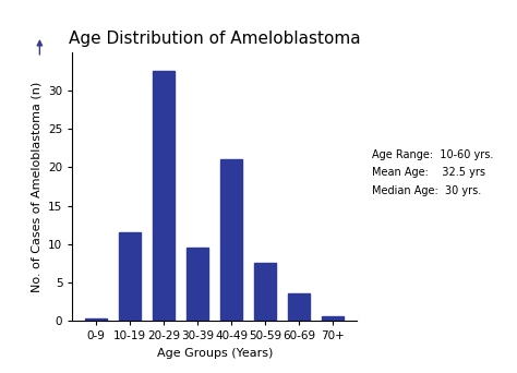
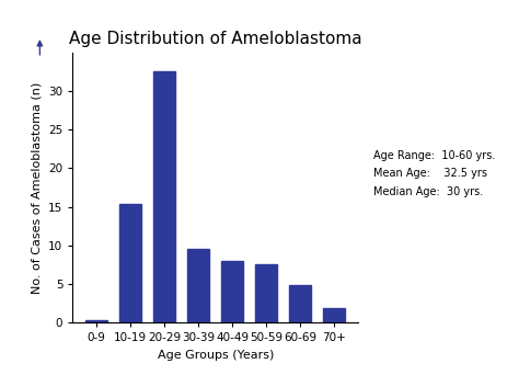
10-19: 11.5 -> 15.4
40-49: 21.0 -> 8.0
60-69: 3.5 -> 4.8
70+: 0.6 -> 1.8
